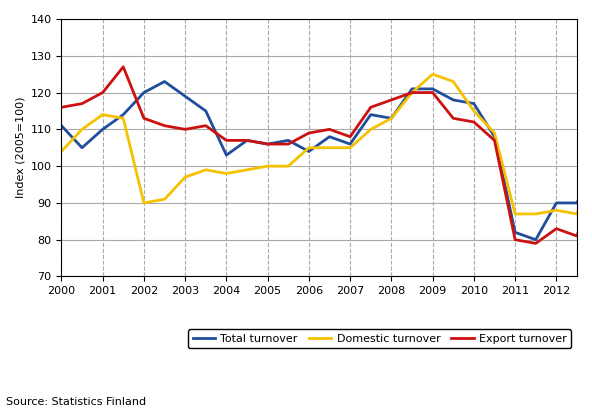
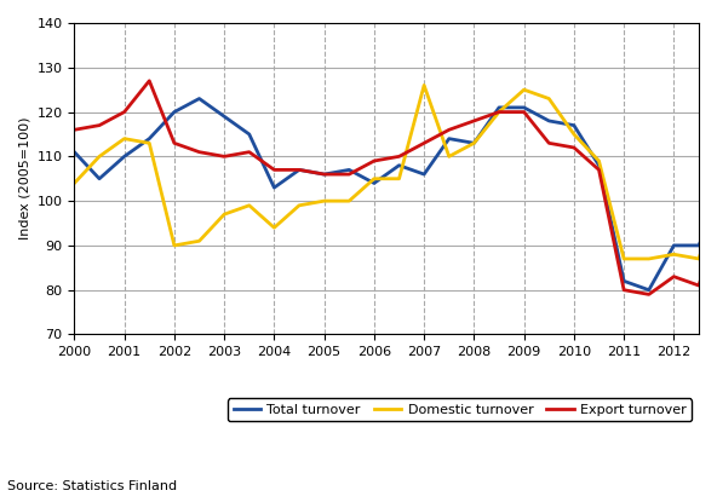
Domestic turnover/2004: 98 -> 94
Domestic turnover/2007: 105 -> 126
Export turnover/2007: 108 -> 113
